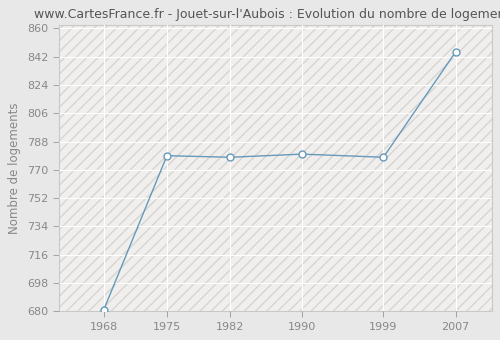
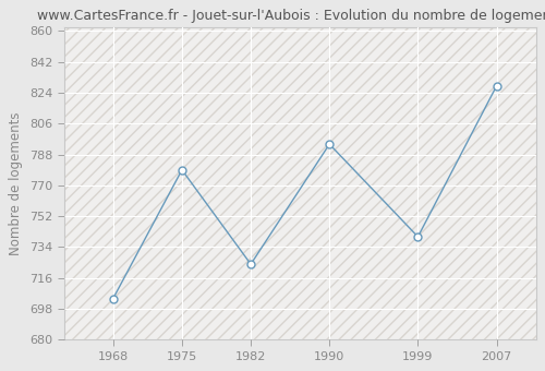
1968: 681 -> 704
1982: 778 -> 724
1990: 780 -> 794
1999: 778 -> 740
2007: 845 -> 828
